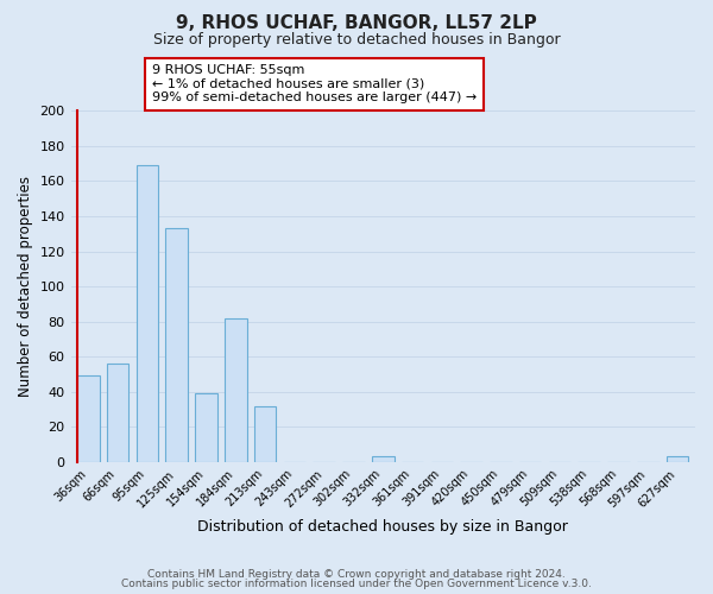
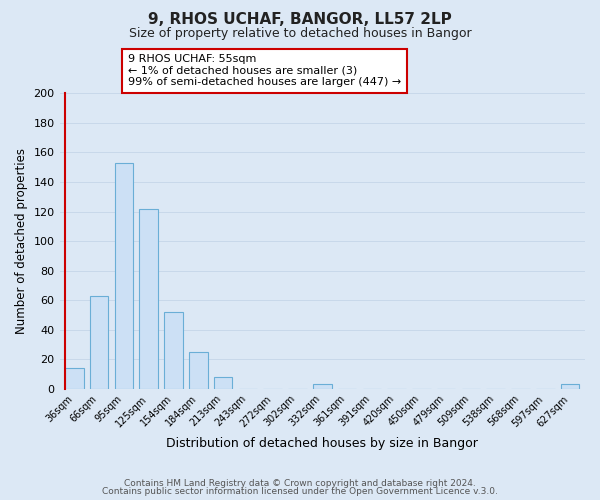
36sqm: 49 -> 14
66sqm: 56 -> 63
95sqm: 169 -> 153
125sqm: 133 -> 122
154sqm: 39 -> 52
184sqm: 82 -> 25
213sqm: 32 -> 8
